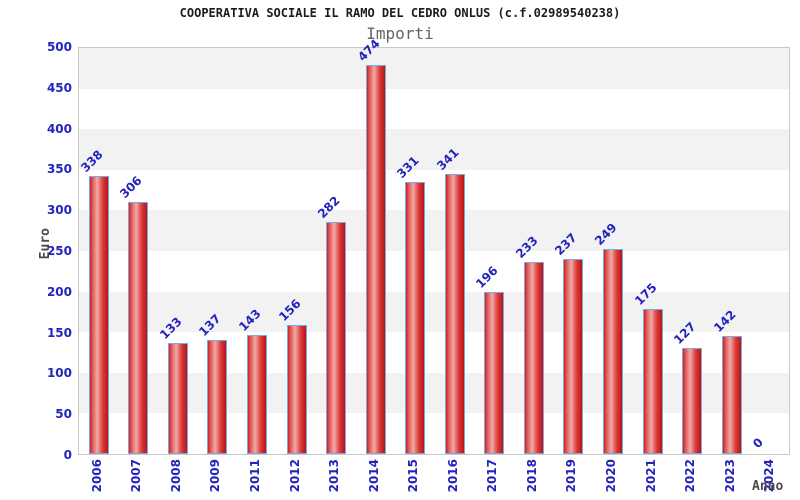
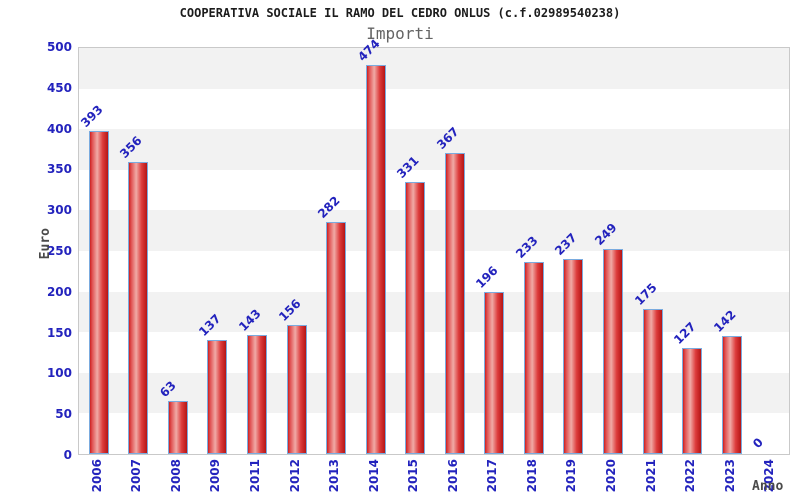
2006: 338 -> 393
2007: 306 -> 356
2008: 133 -> 63
2016: 341 -> 367
